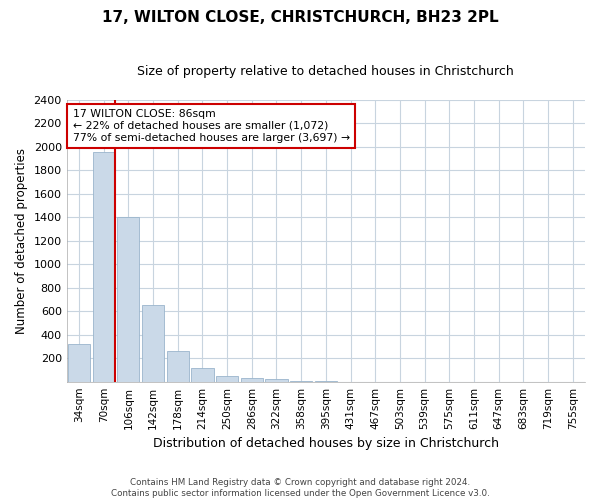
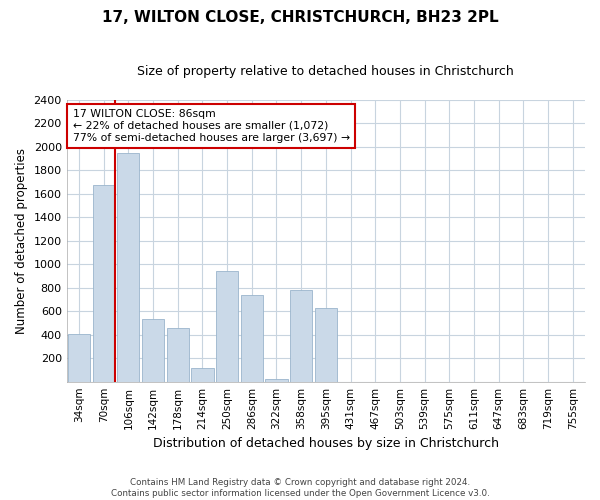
34sqm: 320 -> 410
70sqm: 1960 -> 1680
106sqm: 1400 -> 1950
142sqm: 650 -> 530
178sqm: 260 -> 460
250sqm: 50 -> 940
286sqm: 30 -> 740
358sqm: 10 -> 780
395sqm: 0 -> 630
